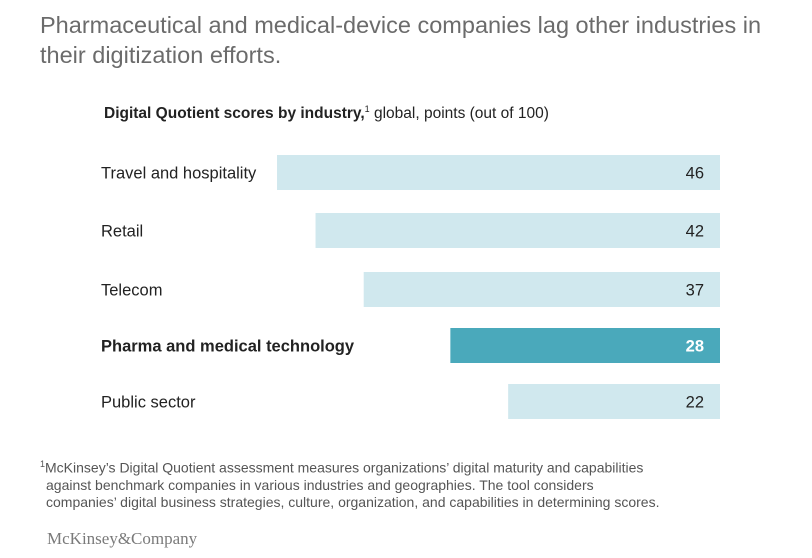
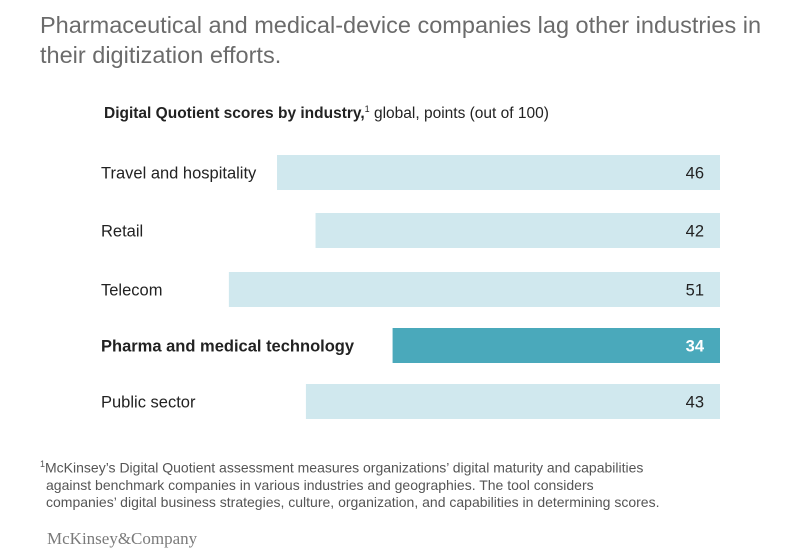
Telecom: 37 -> 51
Pharma and medical technology: 28 -> 34
Public sector: 22 -> 43
